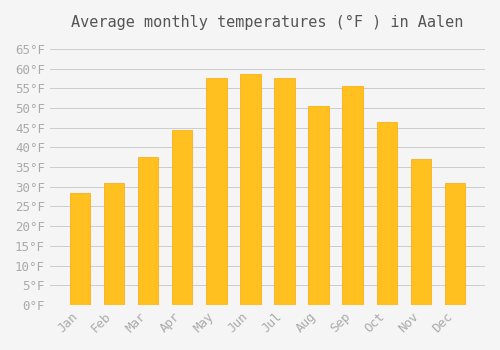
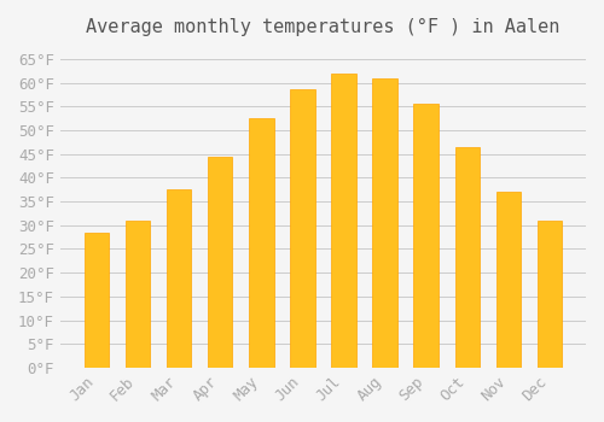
May: 57.5°F -> 52.5°F
Jul: 57.5°F -> 62.0°F
Aug: 50.5°F -> 61.0°F
